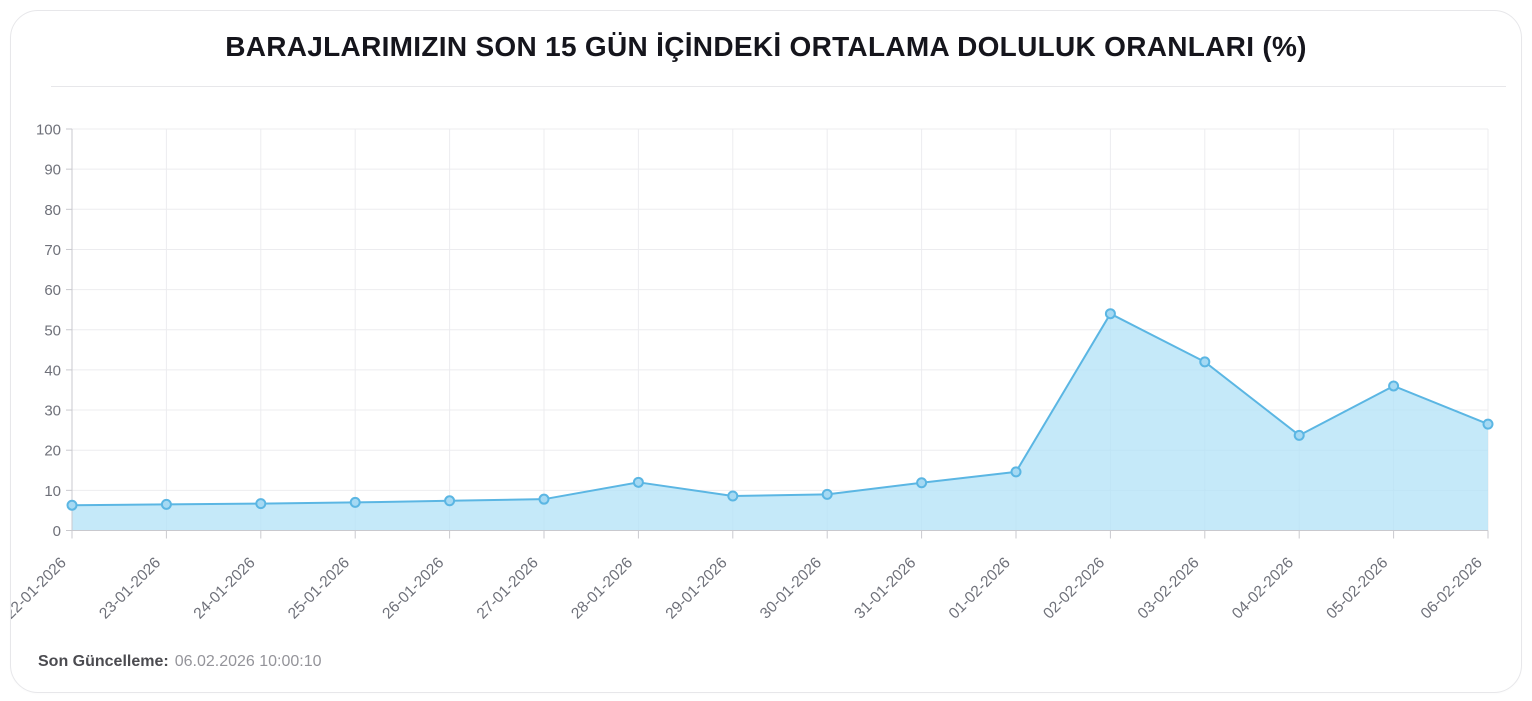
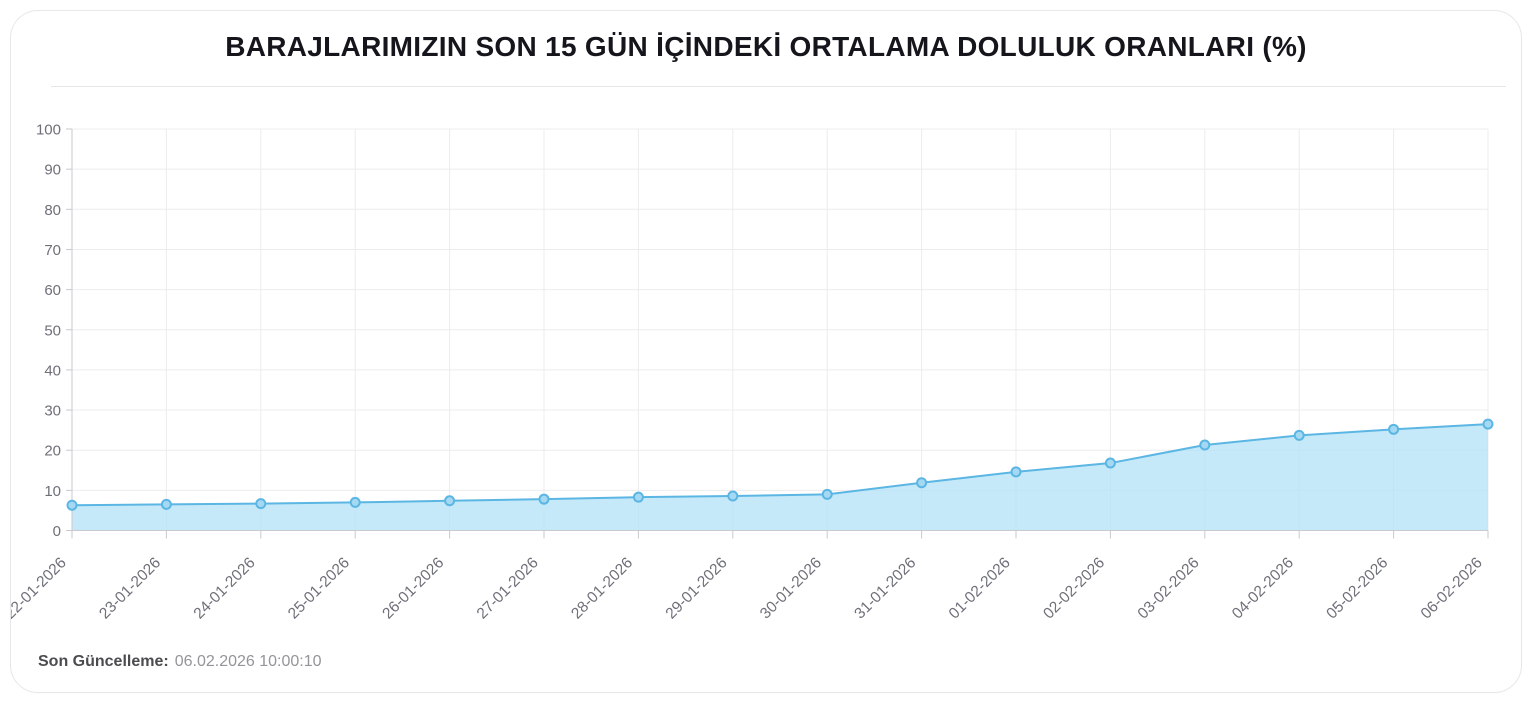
28-01-2026: 12 -> 8
02-02-2026: 54 -> 17
03-02-2026: 42 -> 21
05-02-2026: 36 -> 25
